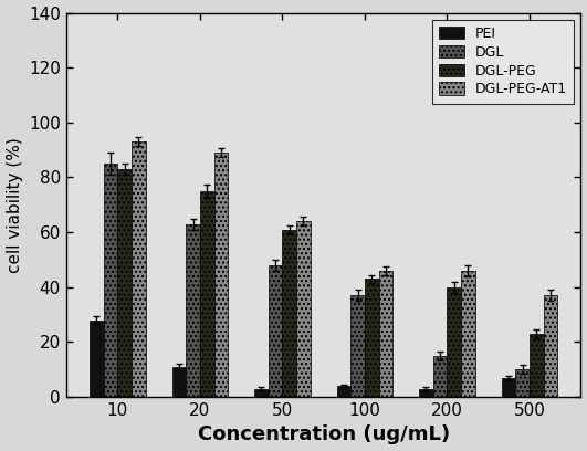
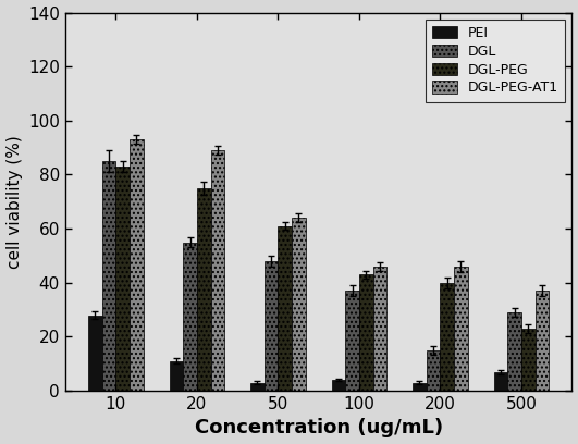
DGL/20: 63 -> 55
DGL/500: 10 -> 29
